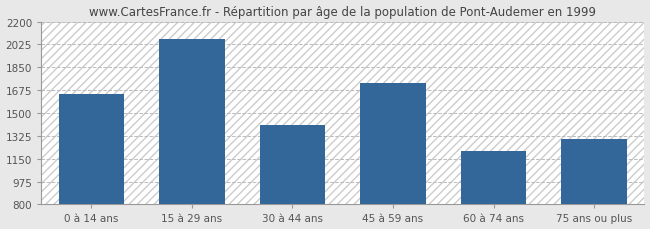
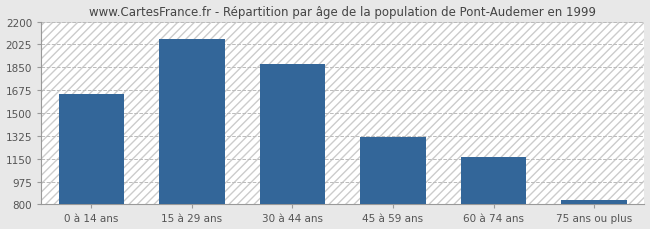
30 à 44 ans: 1410 -> 1870
45 à 59 ans: 1730 -> 1320
60 à 74 ans: 1210 -> 1160
75 ans ou plus: 1300 -> 840
